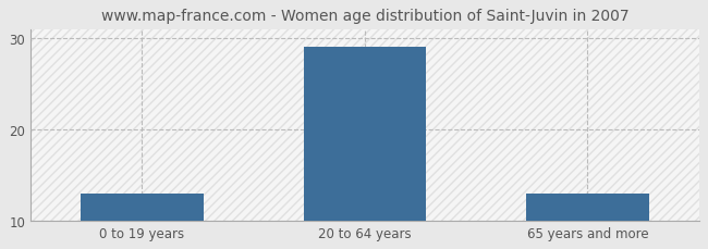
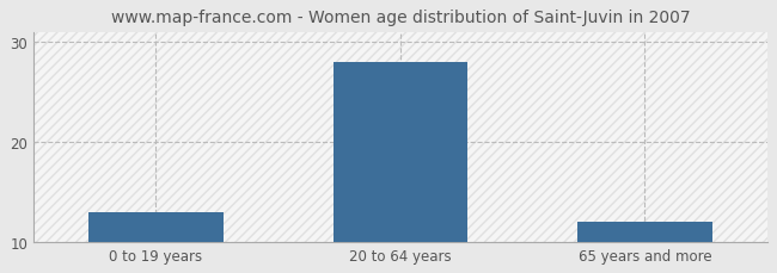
20 to 64 years: 29 -> 28
65 years and more: 13 -> 12
